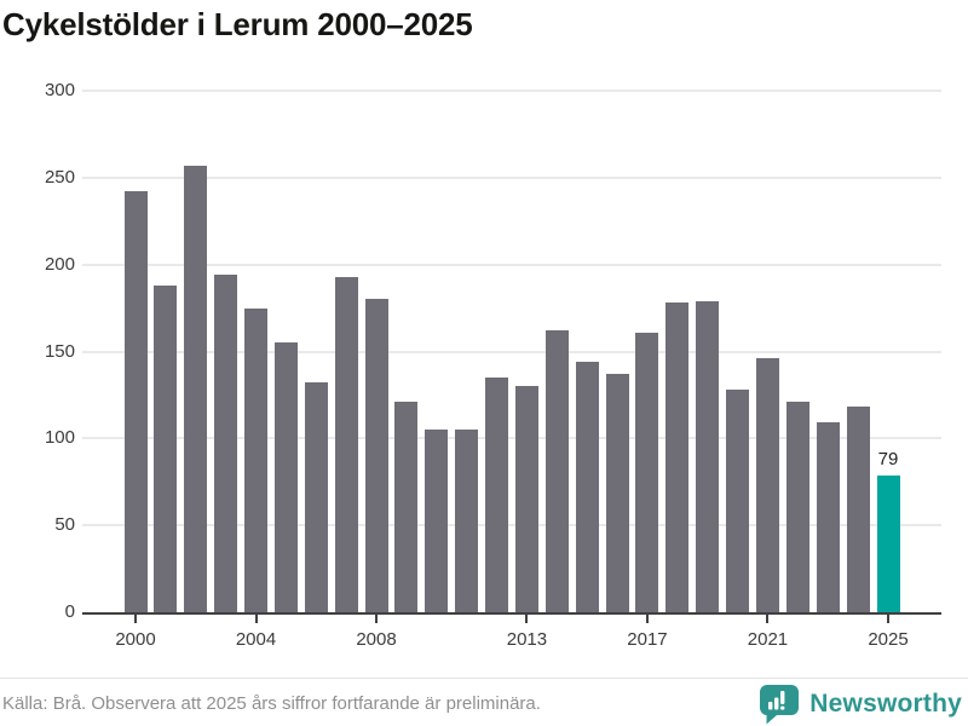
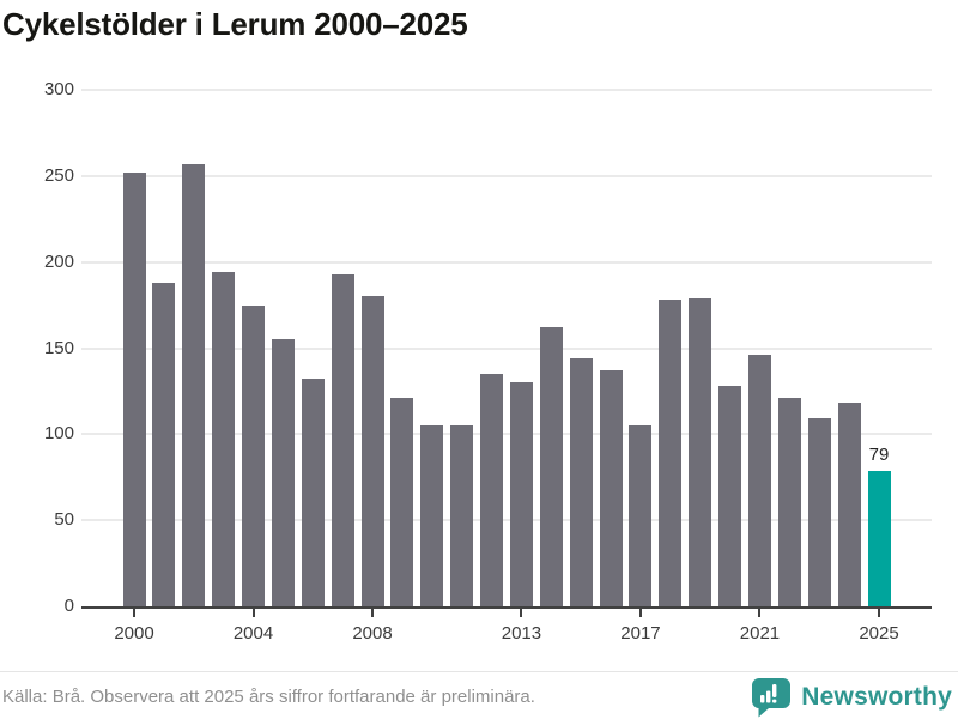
2000: 242 -> 252
2017: 161 -> 105
